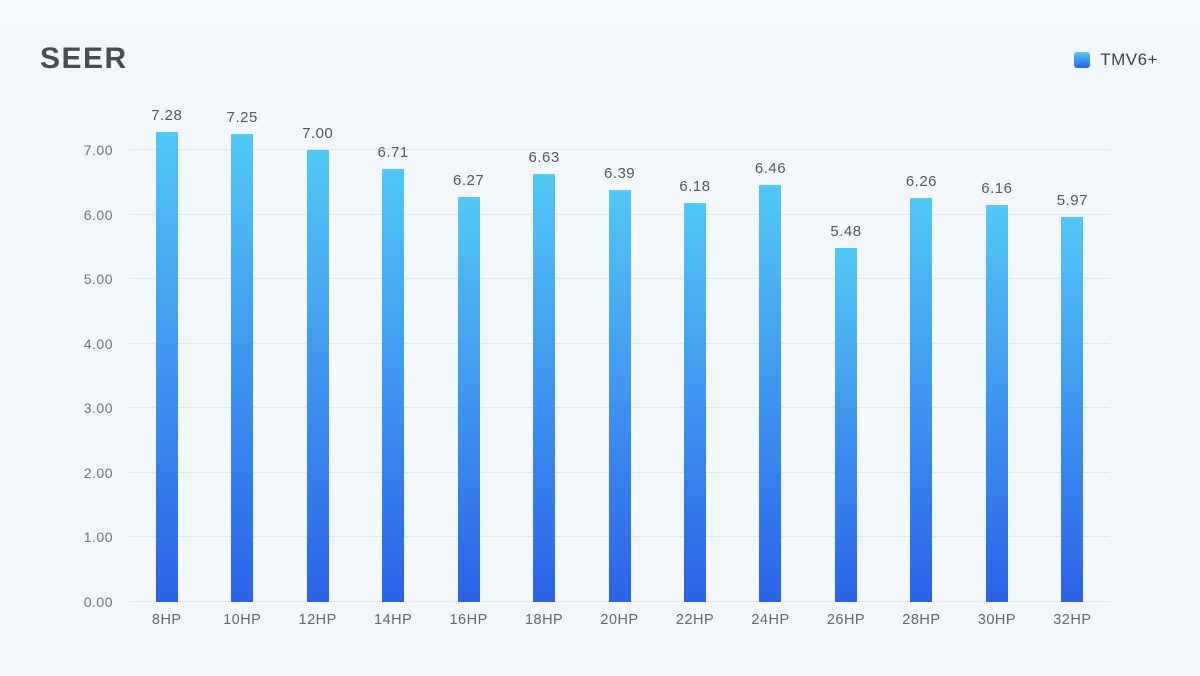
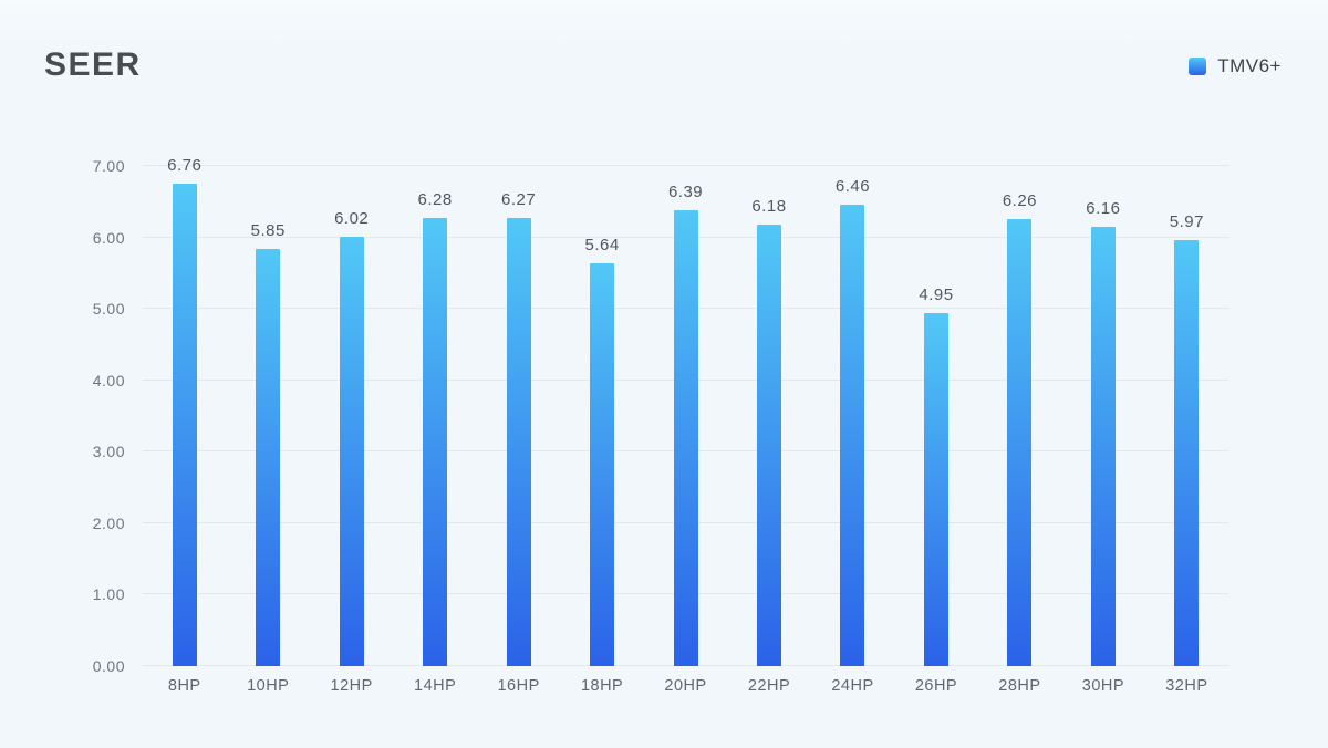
8HP: 7.28 -> 6.76
10HP: 7.25 -> 5.85
12HP: 7.00 -> 6.02
14HP: 6.71 -> 6.28
18HP: 6.63 -> 5.64
26HP: 5.48 -> 4.95
